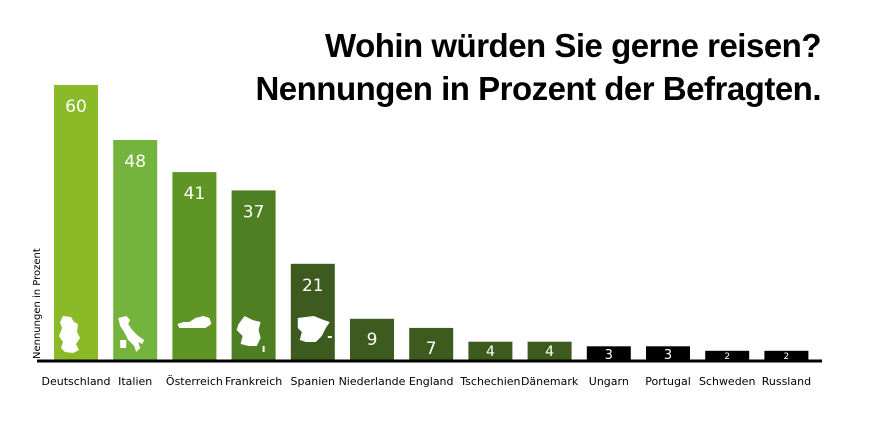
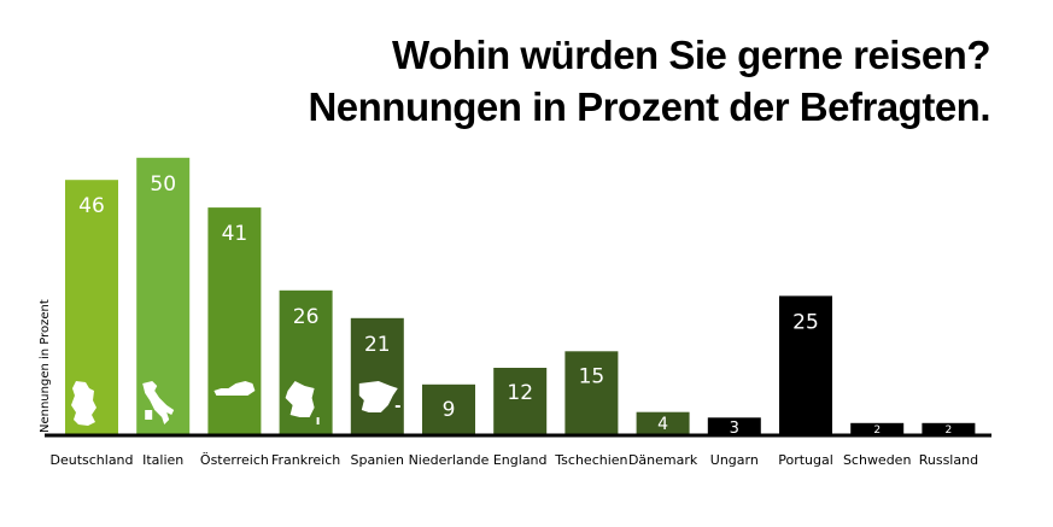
Deutschland: 60 -> 46
Italien: 48 -> 50
Frankreich: 37 -> 26
England: 7 -> 12
Tschechien: 4 -> 15
Portugal: 3 -> 25
